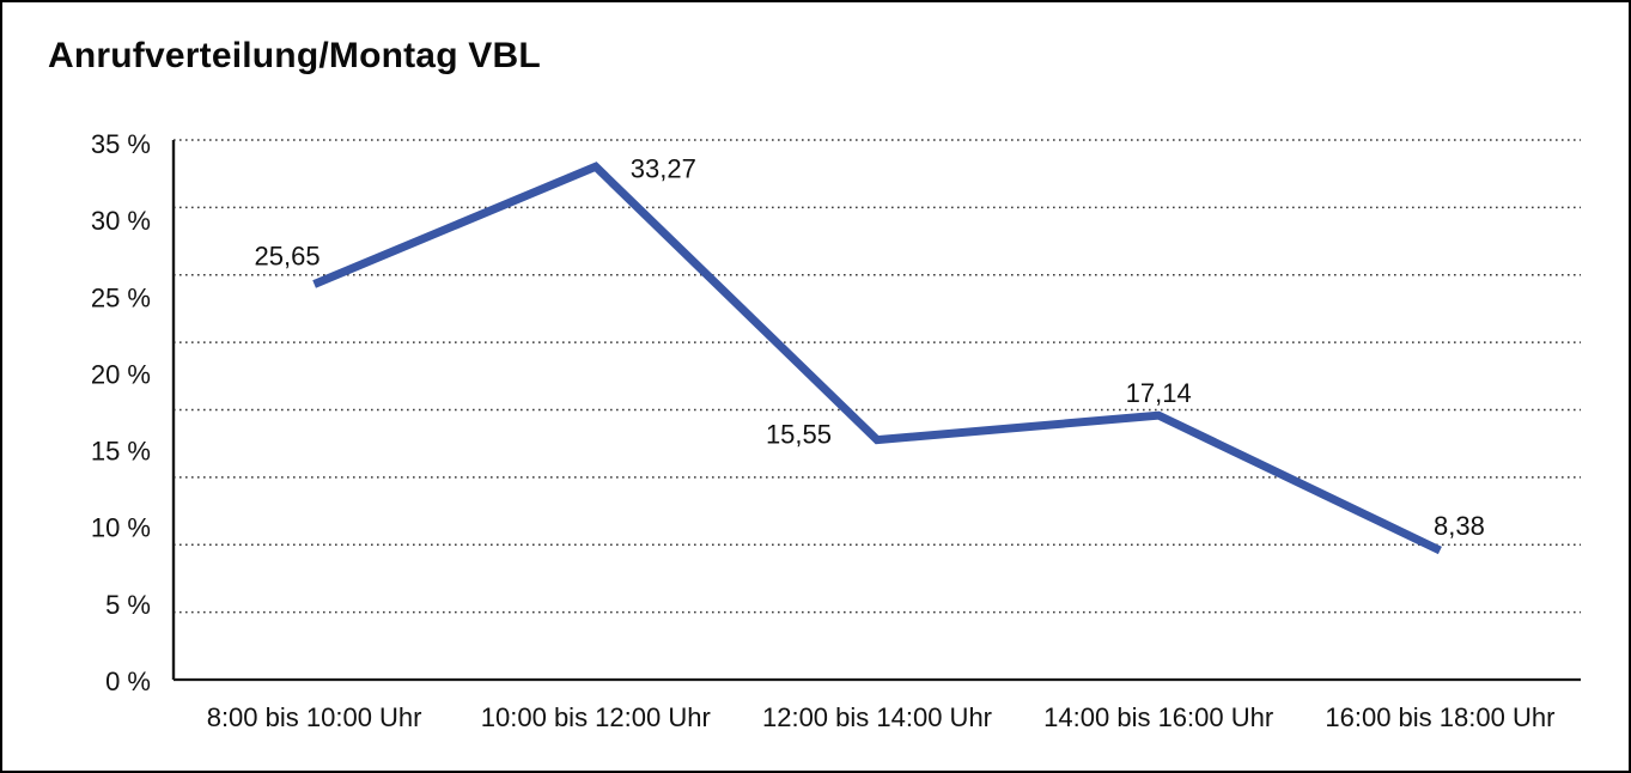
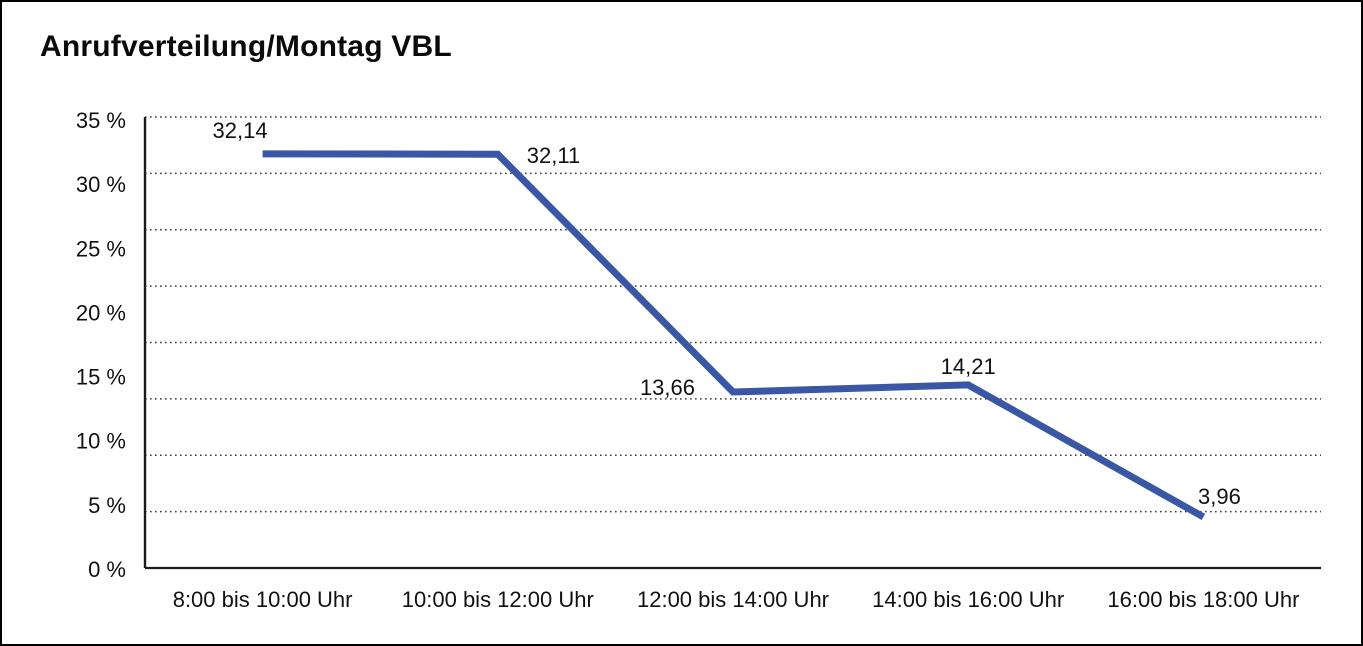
8:00 bis 10:00 Uhr: 25,65 -> 32,14
10:00 bis 12:00 Uhr: 33,27 -> 32,11
12:00 bis 14:00 Uhr: 15,55 -> 13,66
14:00 bis 16:00 Uhr: 17,14 -> 14,21
16:00 bis 18:00 Uhr: 8,38 -> 3,96
